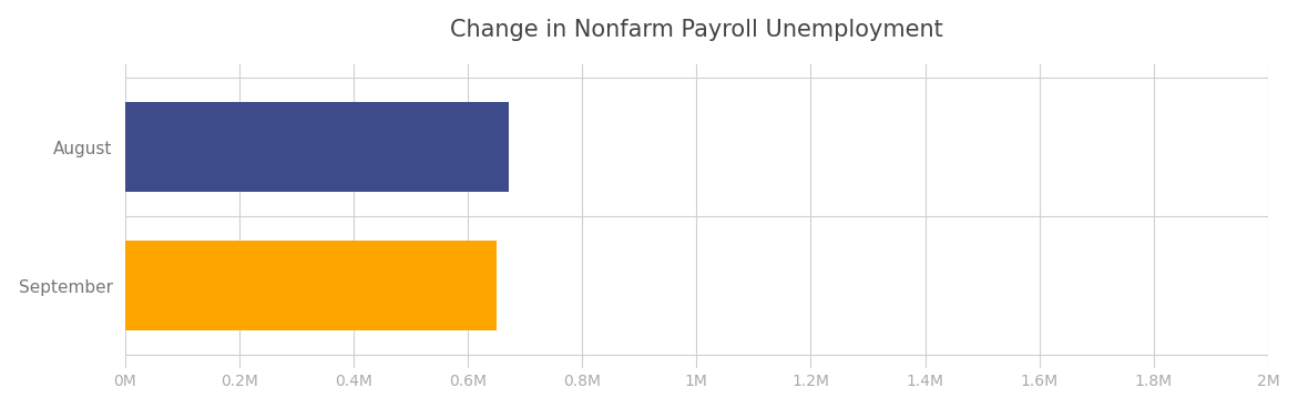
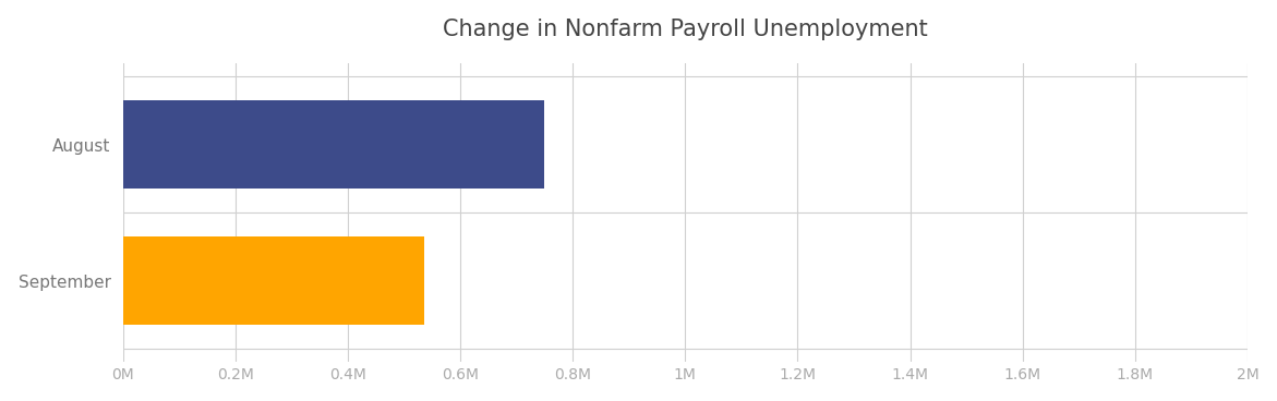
August: 0.672M -> 0.750M
September: 0.651M -> 0.536M
